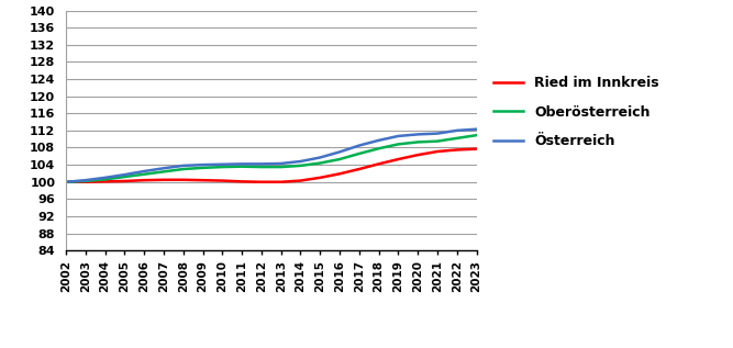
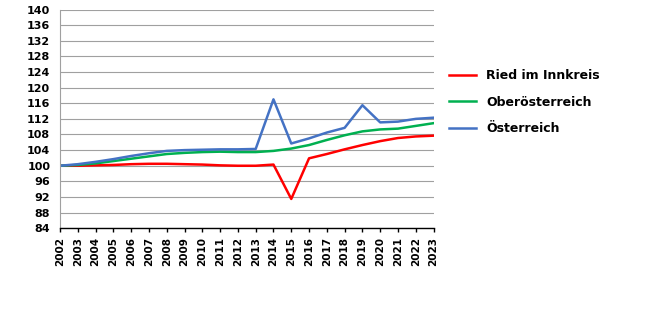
Österreich/2014: 104.8 -> 117.0
Ried im Innkreis/2015: 101.0 -> 91.5
Österreich/2019: 110.7 -> 115.5
